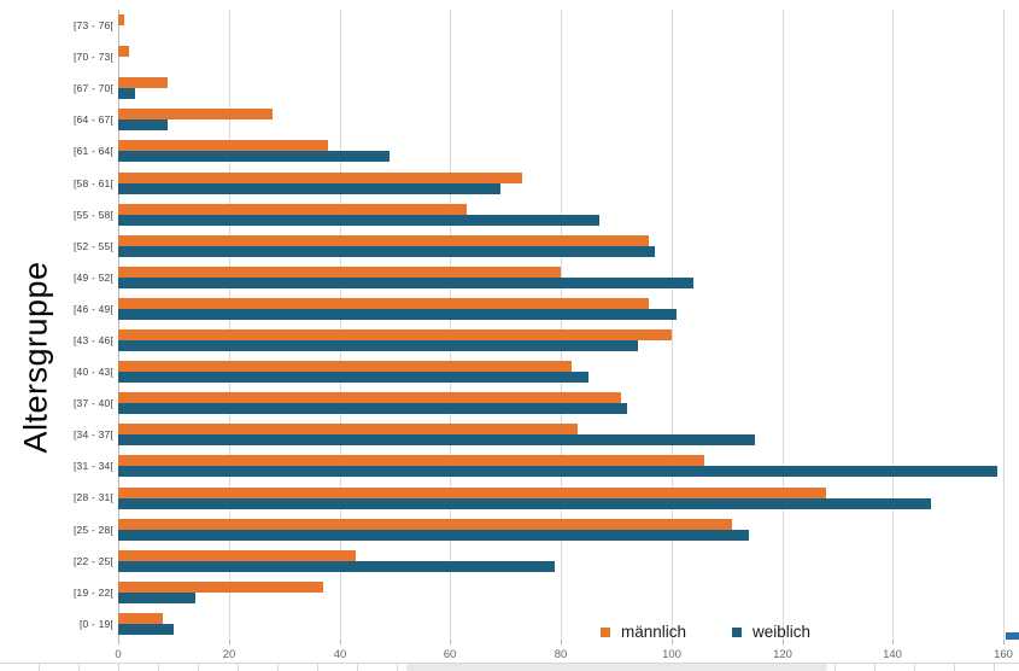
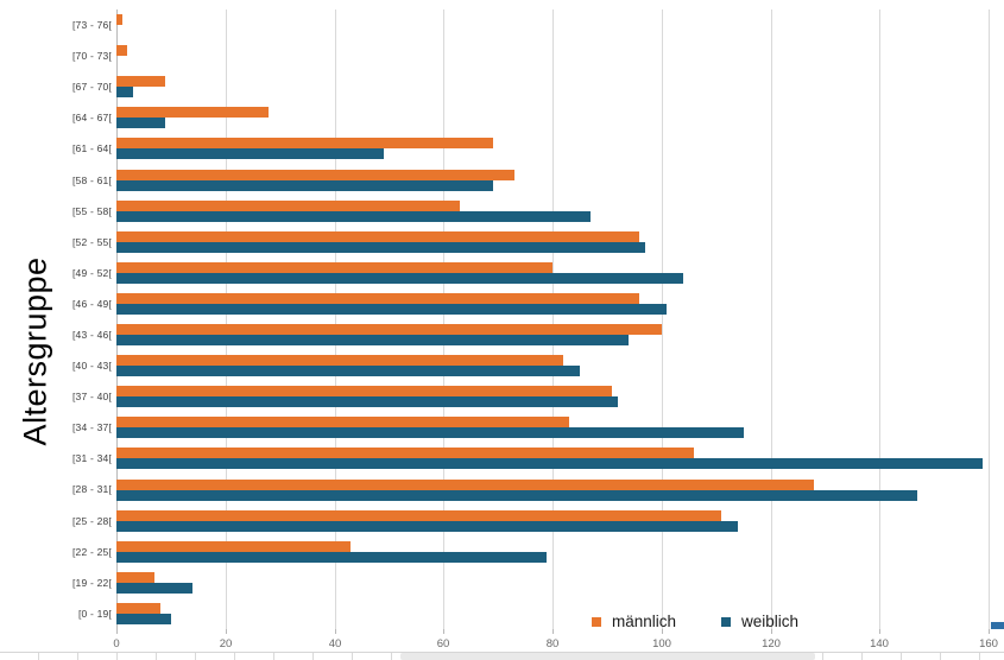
männlich/[61 - 64[: 38 -> 69
männlich/[19 - 22[: 37 -> 7
